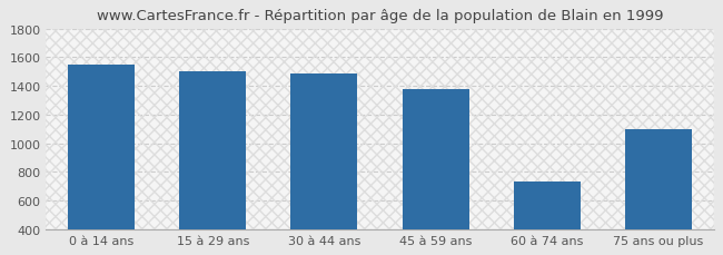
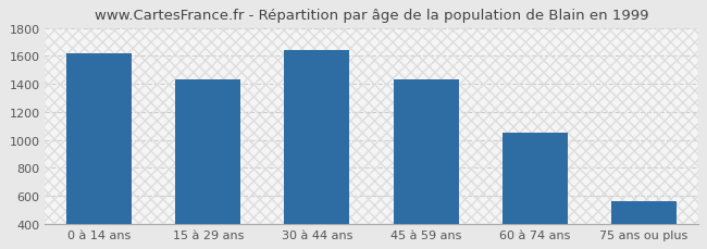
0 à 14 ans: 1550 -> 1620
15 à 29 ans: 1500 -> 1430
30 à 44 ans: 1490 -> 1640
45 à 59 ans: 1380 -> 1430
60 à 74 ans: 730 -> 1060
75 ans ou plus: 1100 -> 560
